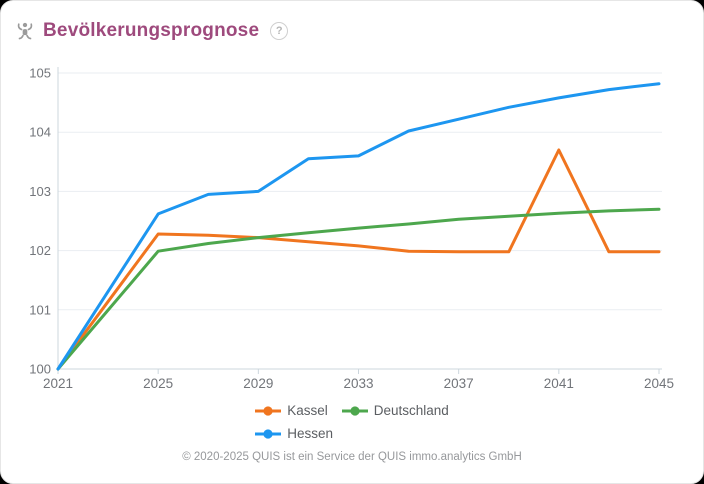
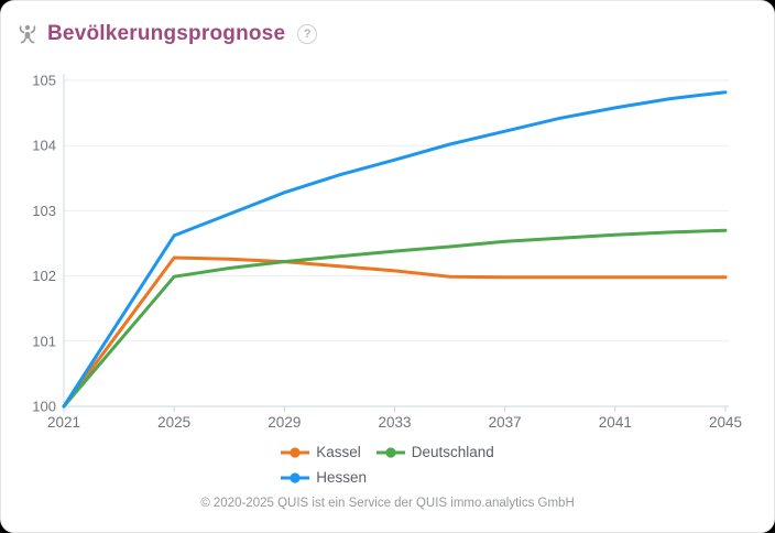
Hessen/2029: 103.0 -> 103.3
Hessen/2033: 103.6 -> 103.8
Kassel/2041: 103.7 -> 102.0
